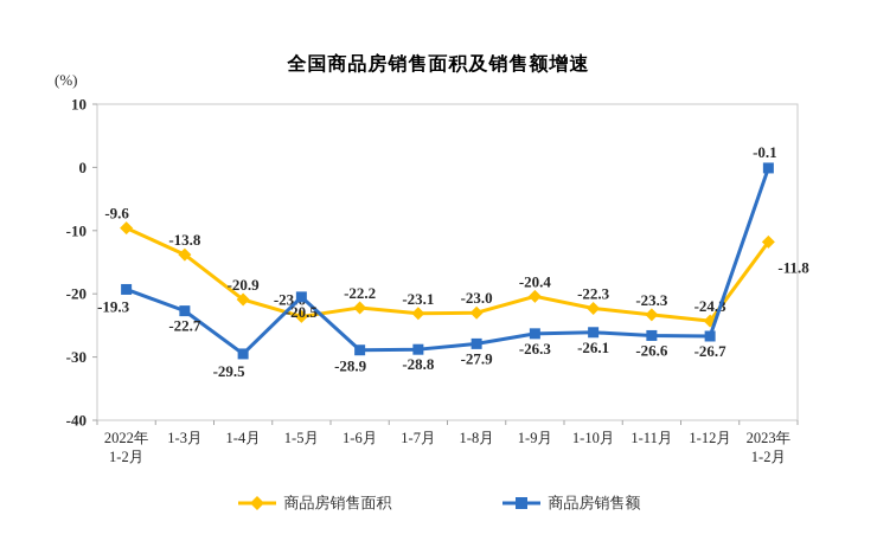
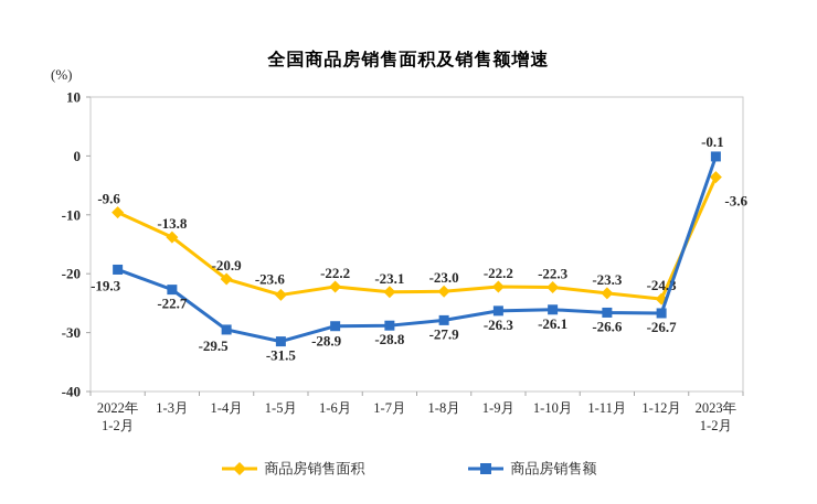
商品房销售额/1-5月: -20.5 -> -31.5
商品房销售面积/1-9月: -20.4 -> -22.2
商品房销售面积/2023年 1-2月: -11.8 -> -3.6
